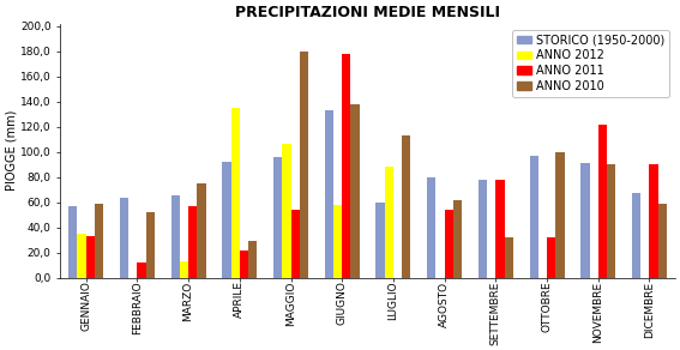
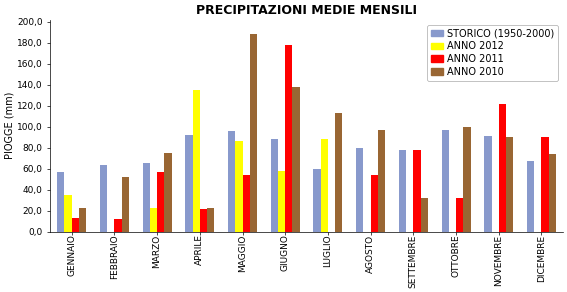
ANNO 2011/GENNAIO: 33 -> 13
ANNO 2010/GENNAIO: 59 -> 23
ANNO 2012/MARZO: 13 -> 23
ANNO 2010/APRILE: 29 -> 23
ANNO 2012/MAGGIO: 106 -> 86
ANNO 2010/MAGGIO: 180 -> 188
STORICO (1950-2000)/GIUGNO: 133 -> 88
ANNO 2010/AGOSTO: 62 -> 97
ANNO 2010/DICEMBRE: 59 -> 74
